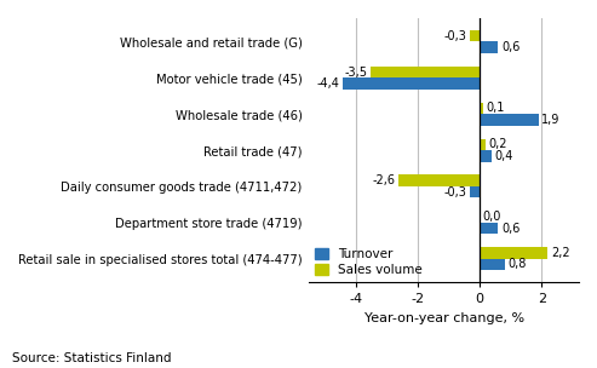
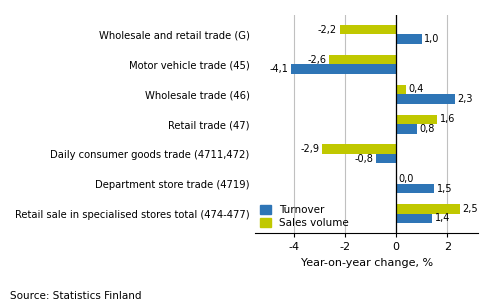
Sales volume/Wholesale and retail trade (G): -0,3 -> -2,2
Turnover/Wholesale and retail trade (G): 0,6 -> 1,0
Sales volume/Motor vehicle trade (45): -3,5 -> -2,6
Turnover/Motor vehicle trade (45): -4,4 -> -4,1
Sales volume/Wholesale trade (46): 0,1 -> 0,4
Turnover/Wholesale trade (46): 1,9 -> 2,3
Sales volume/Retail trade (47): 0,2 -> 1,6
Turnover/Retail trade (47): 0,4 -> 0,8
Sales volume/Daily consumer goods trade (4711,472): -2,6 -> -2,9
Turnover/Daily consumer goods trade (4711,472): -0,3 -> -0,8
Turnover/Department store trade (4719): 0,6 -> 1,5
Sales volume/Retail sale in specialised stores total (474-477): 2,2 -> 2,5
Turnover/Retail sale in specialised stores total (474-477): 0,8 -> 1,4
